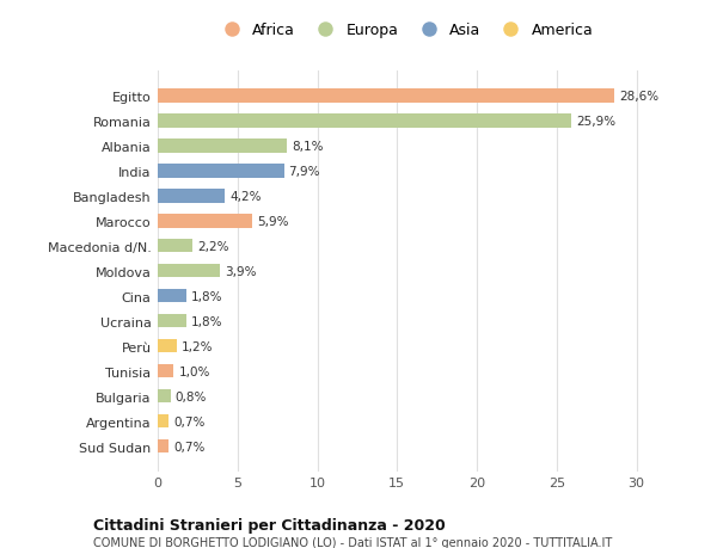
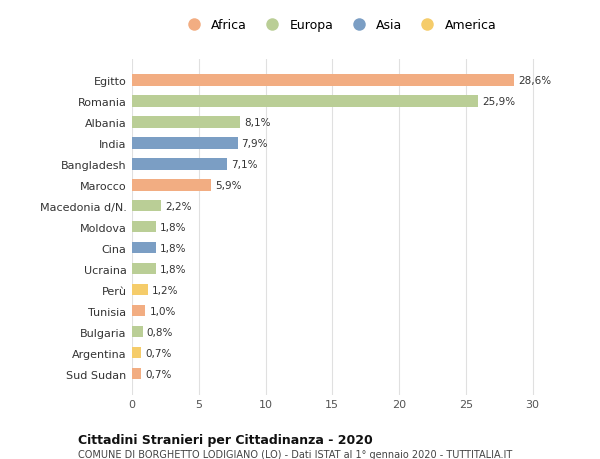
Bangladesh: 4,2% -> 7,1%
Moldova: 3,9% -> 1,8%
